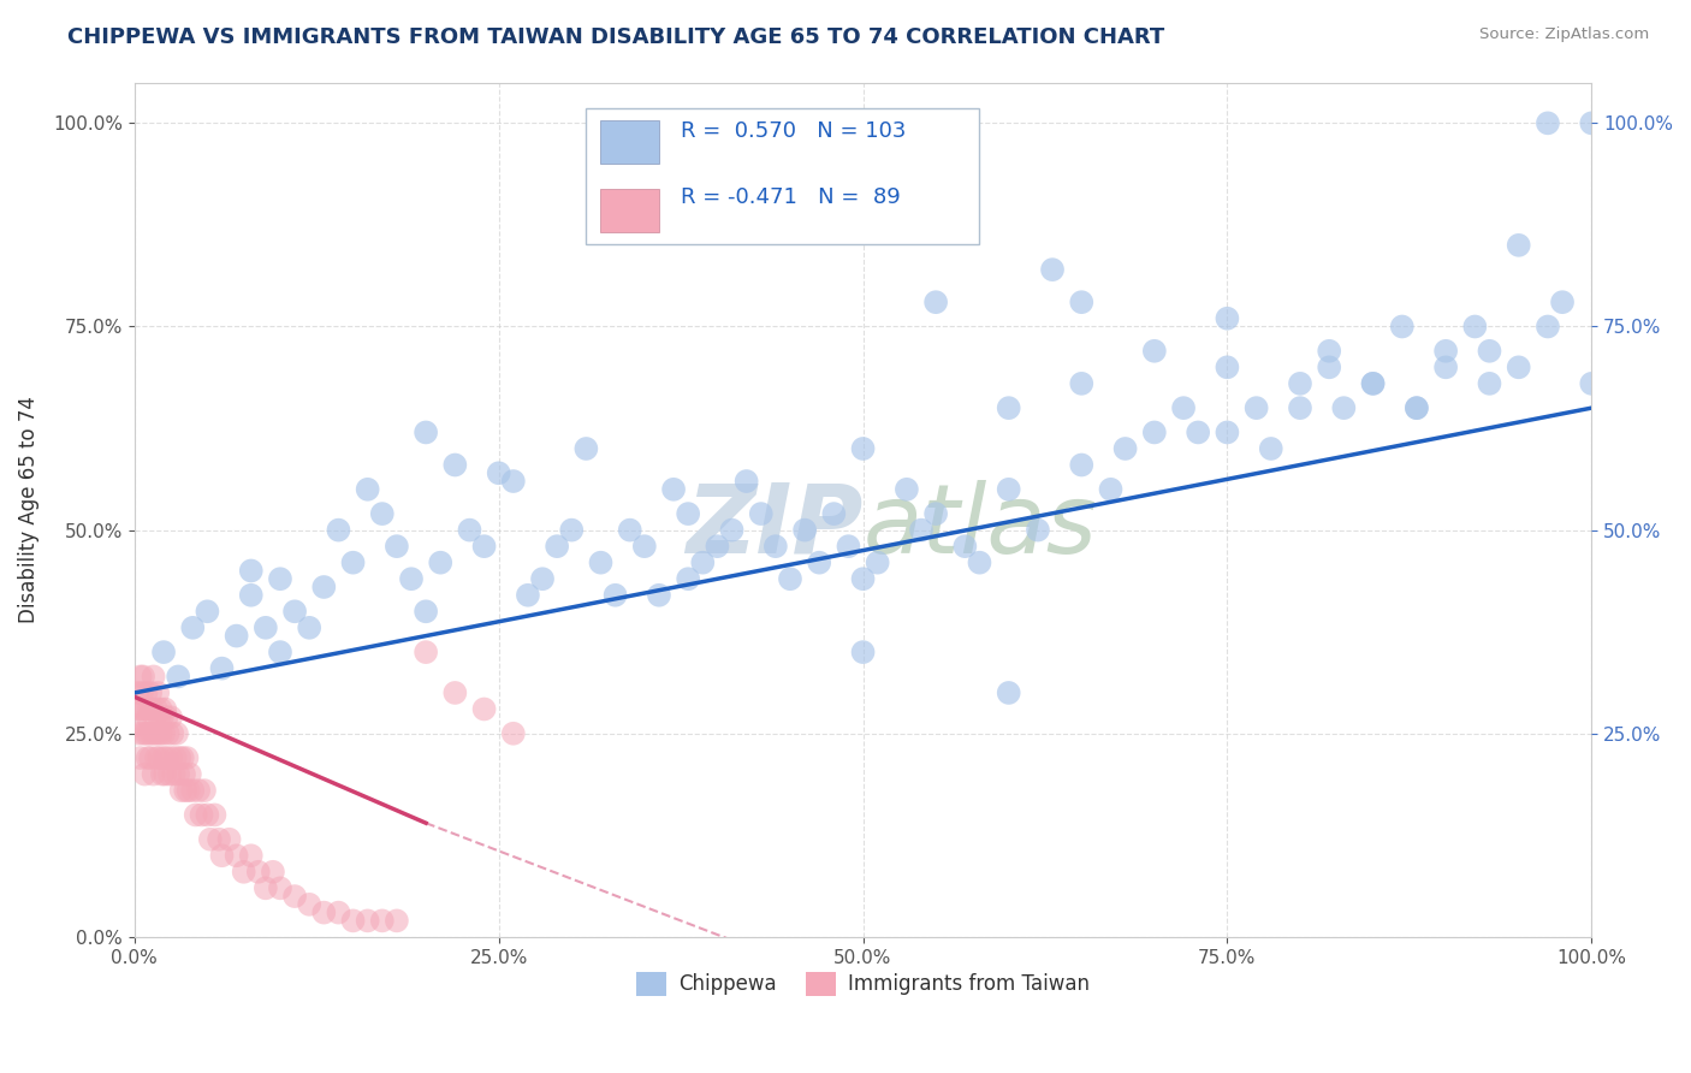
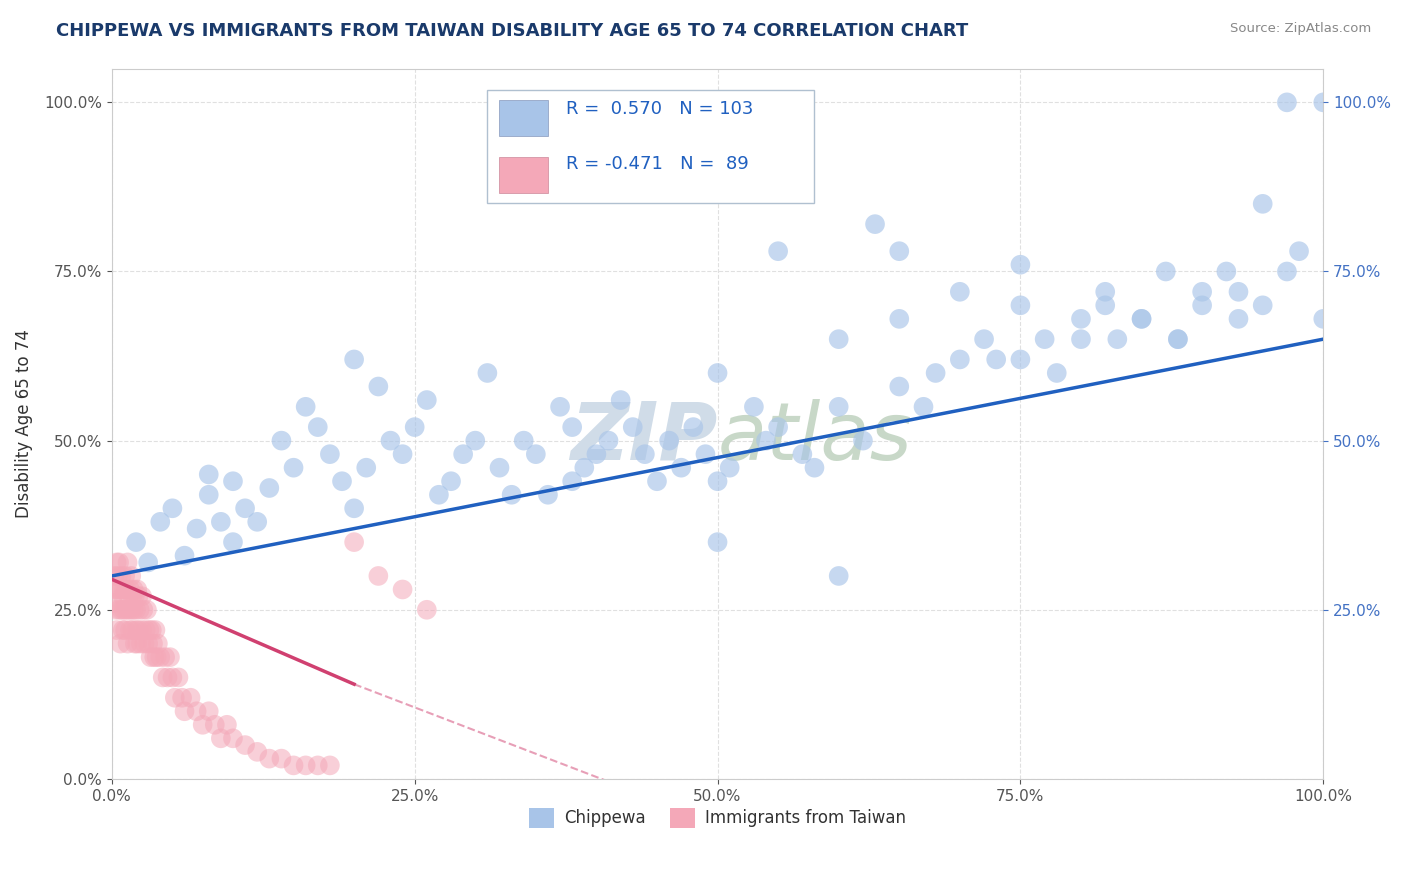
Chippewa/25.0%: 57% -> 52%
